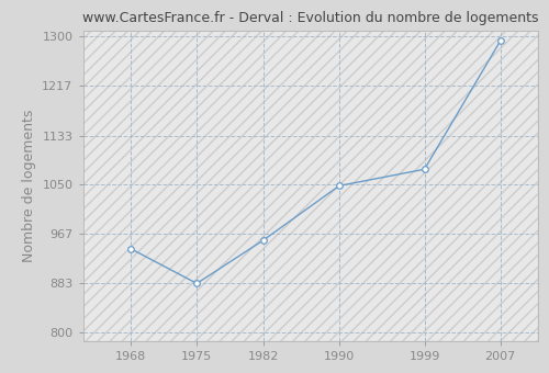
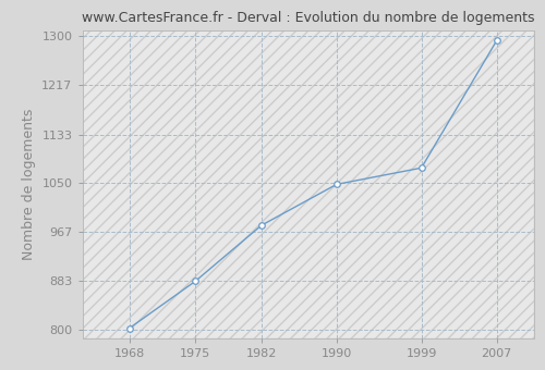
1968: 942 -> 803
1982: 956 -> 978
